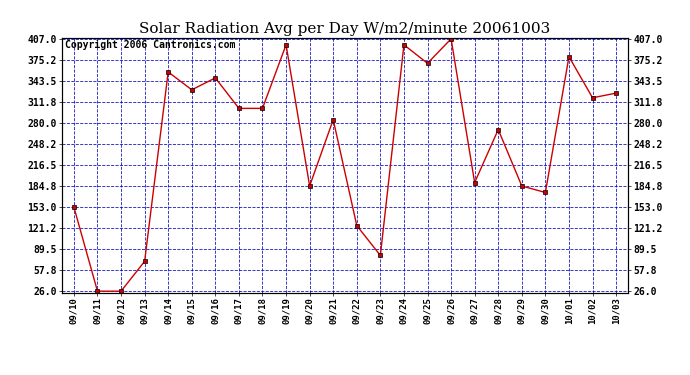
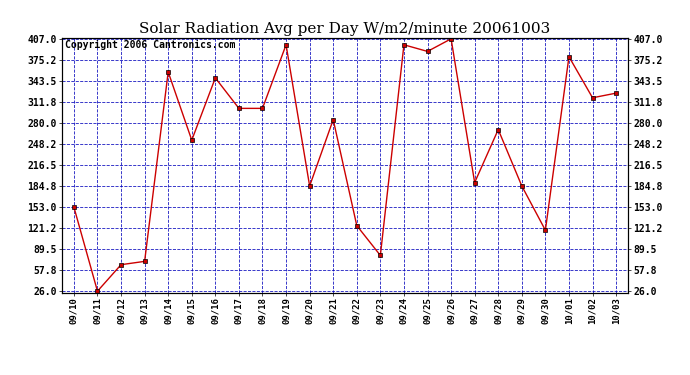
09/12: 26 -> 66
09/15: 330 -> 254
09/25: 370 -> 388
09/30: 175 -> 118
